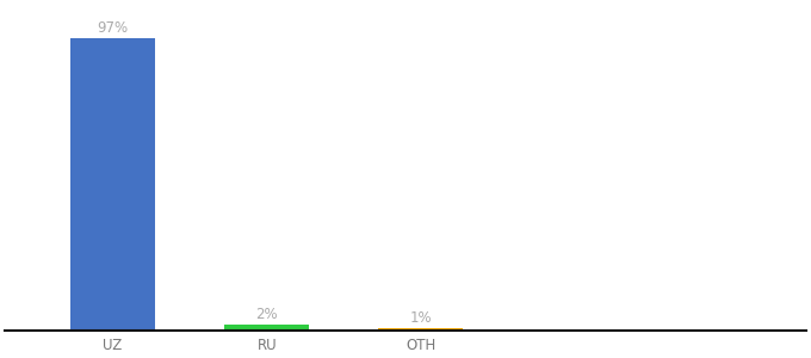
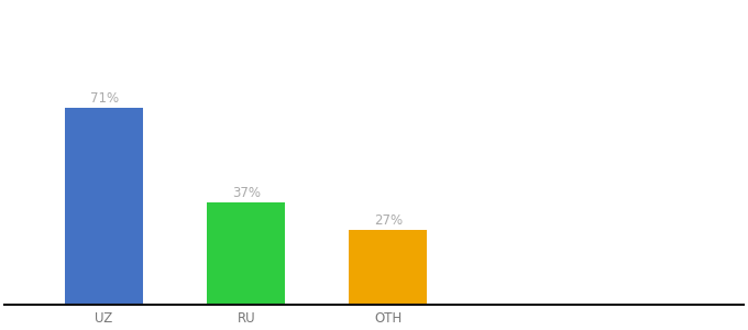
UZ: 97% -> 71%
RU: 2% -> 37%
OTH: 1% -> 27%
